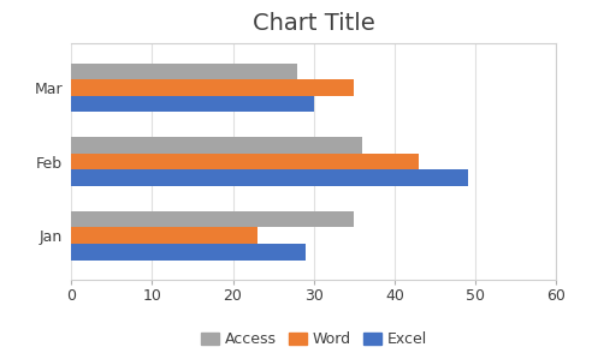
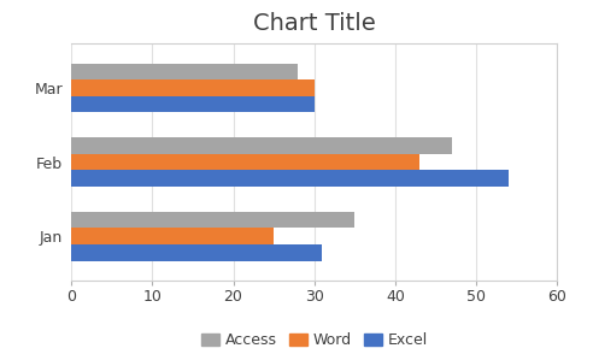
Word/Mar: 35 -> 30
Access/Feb: 36 -> 47
Excel/Feb: 49 -> 54
Word/Jan: 23 -> 25
Excel/Jan: 29 -> 31
